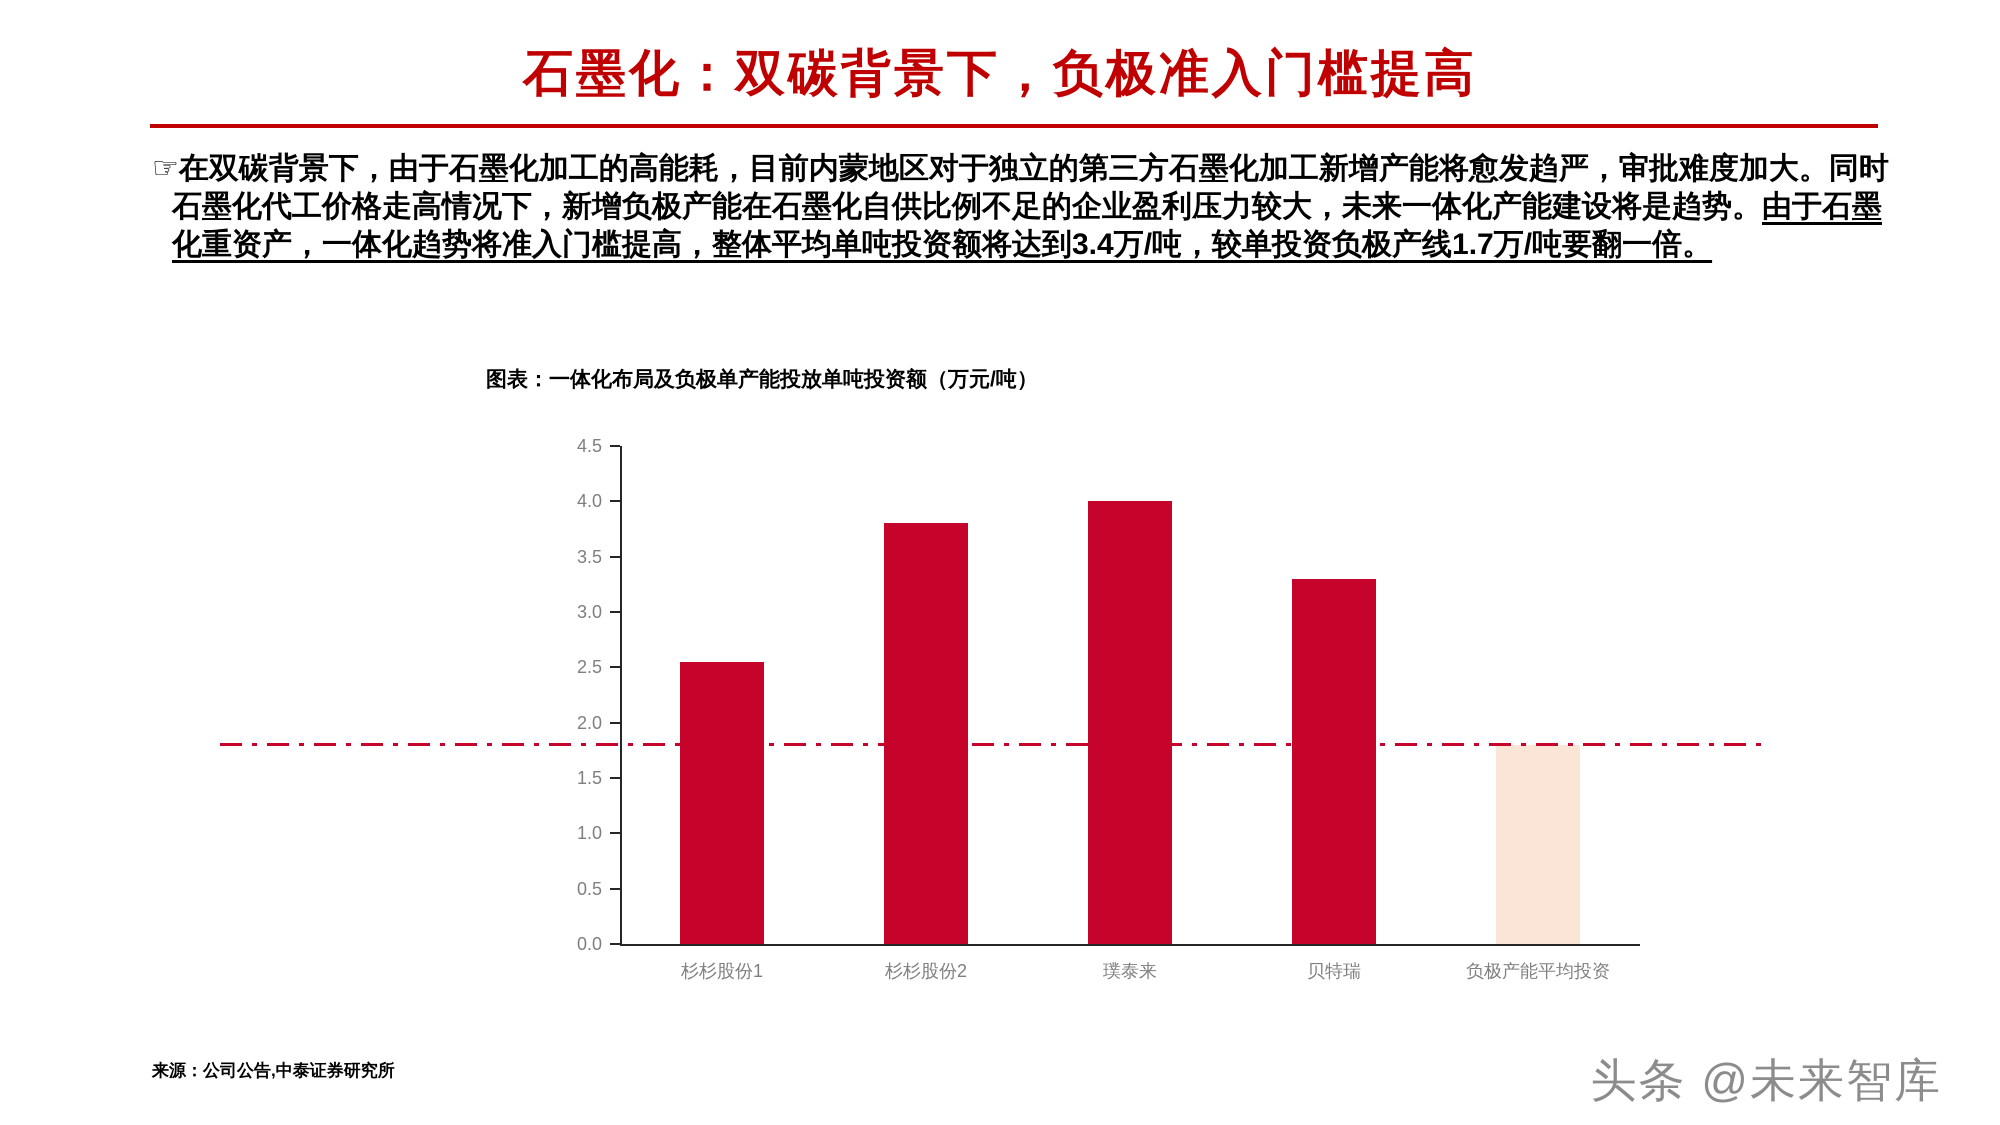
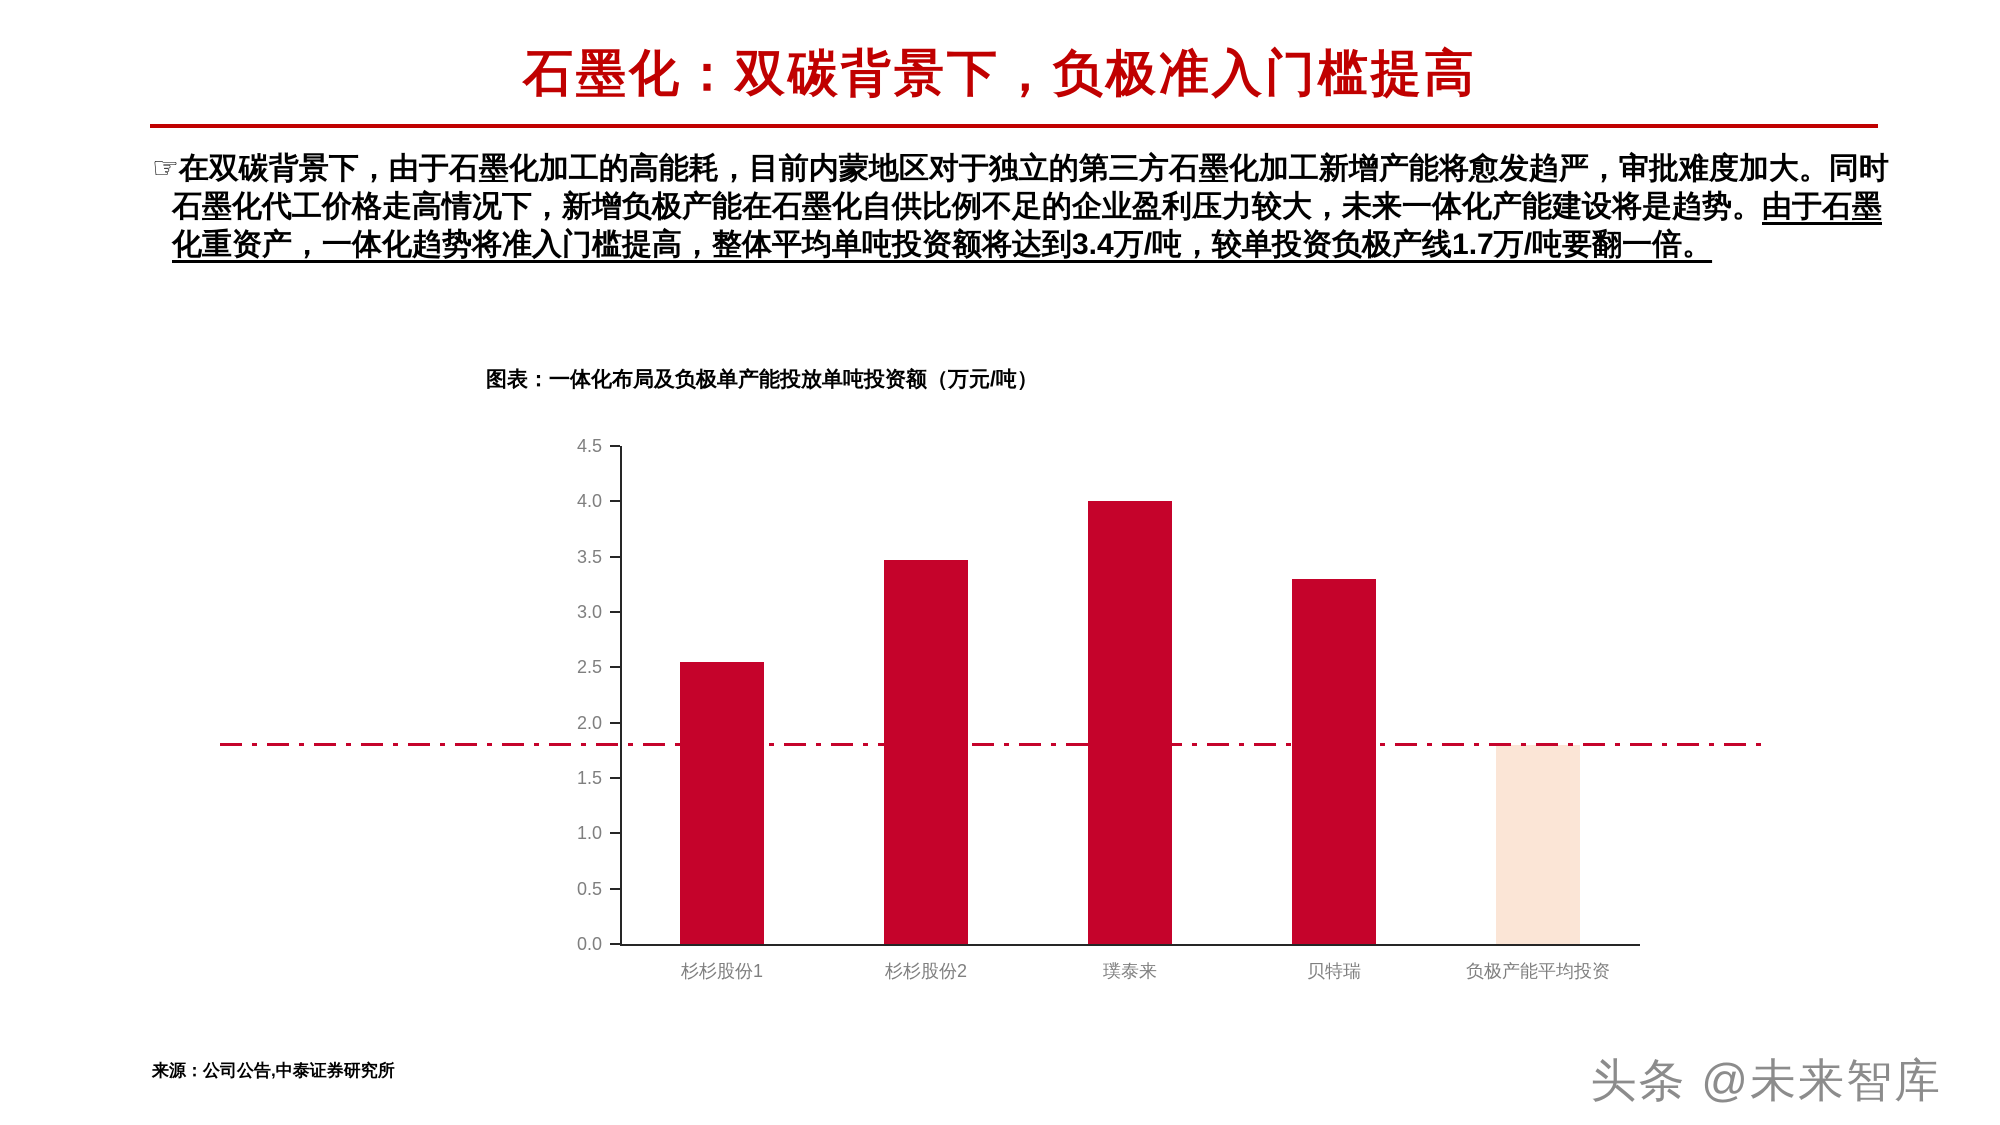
杉杉股份2: 3.80 -> 3.47
